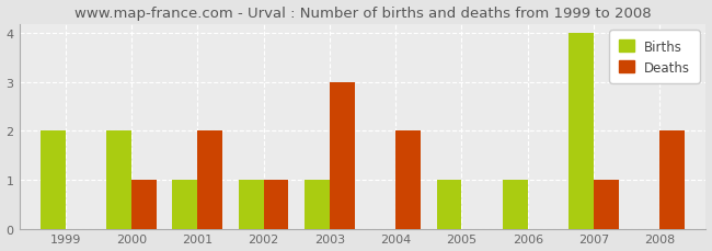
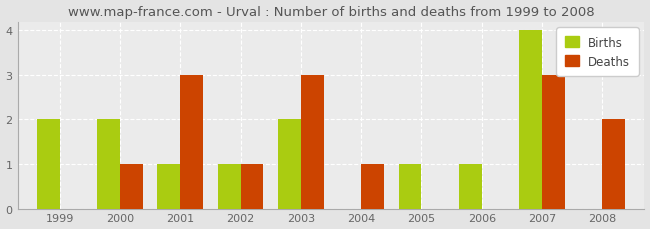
Deaths/2001: 2 -> 3
Births/2003: 1 -> 2
Deaths/2004: 2 -> 1
Deaths/2007: 1 -> 3
